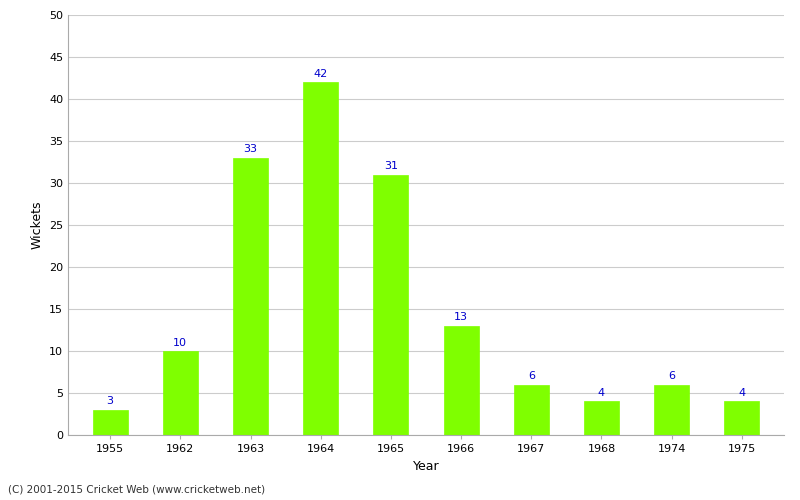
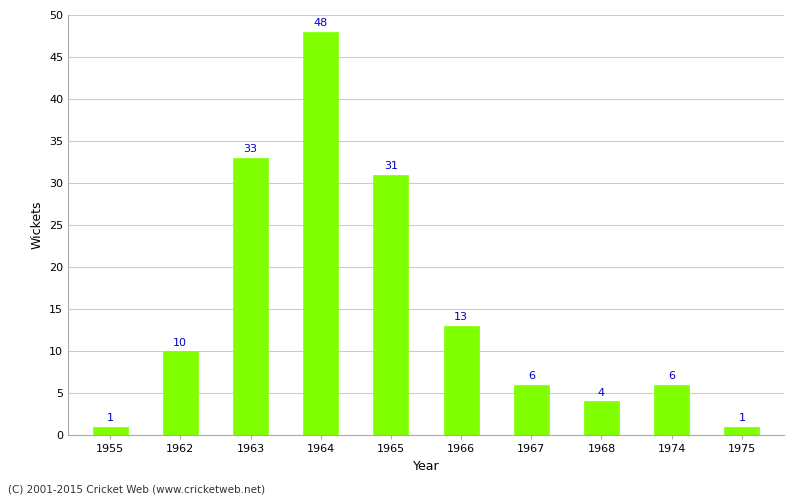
1955: 3 -> 1
1964: 42 -> 48
1975: 4 -> 1
